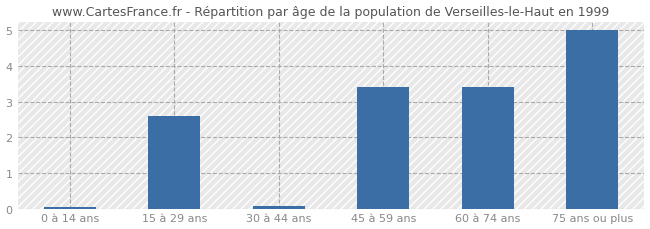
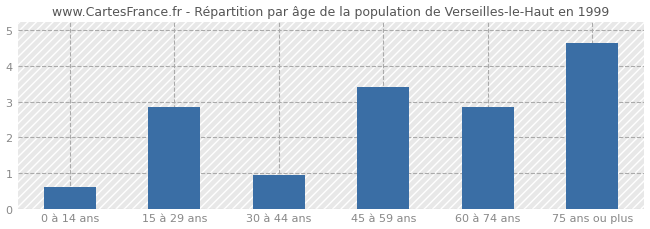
0 à 14 ans: 0.04 -> 0.60
15 à 29 ans: 2.60 -> 2.85
30 à 44 ans: 0.06 -> 0.95
60 à 74 ans: 3.40 -> 2.85
75 ans ou plus: 5.00 -> 4.65
